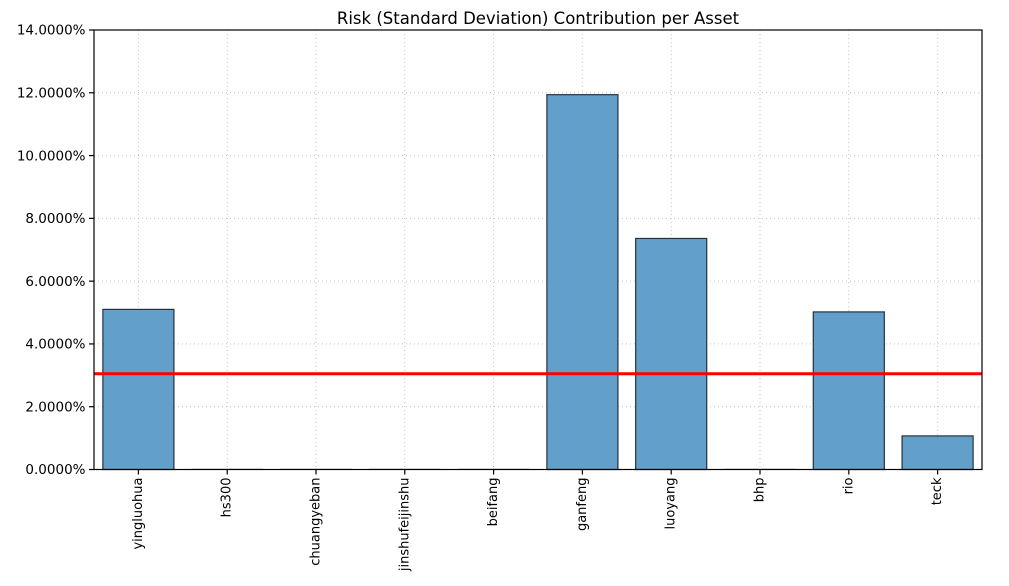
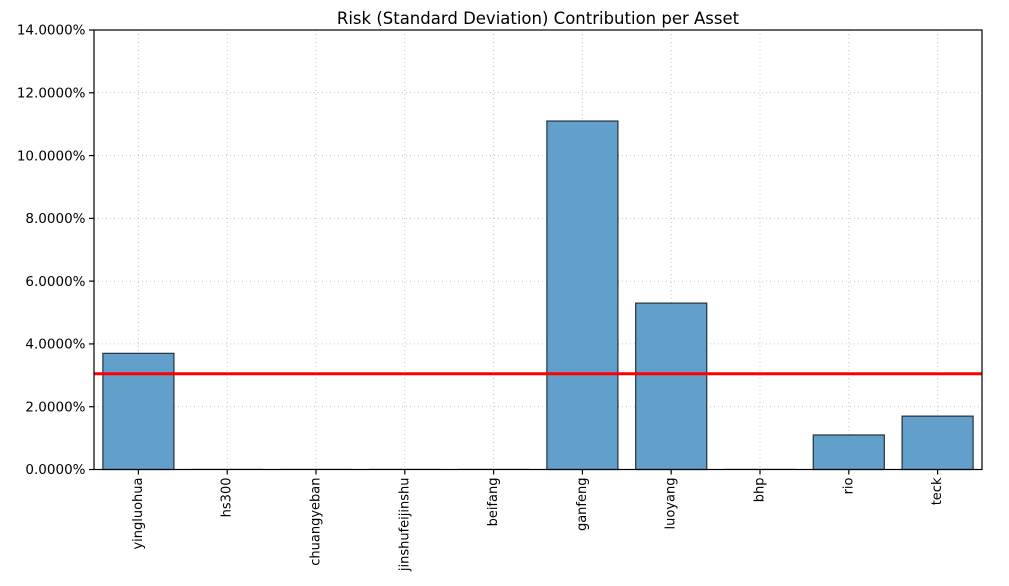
yingluohua: 5.1% -> 3.7%
ganfeng: 11.9% -> 11.1%
luoyang: 7.4% -> 5.3%
rio: 5.0% -> 1.1%
teck: 1.1% -> 1.7%
